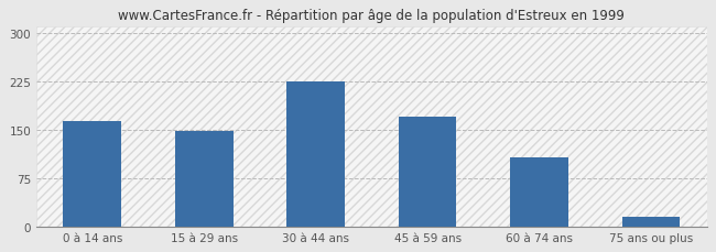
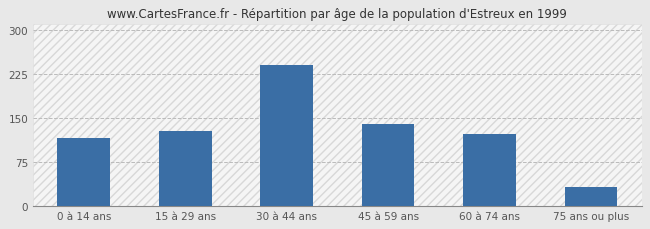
0 à 14 ans: 163 -> 116
15 à 29 ans: 148 -> 128
30 à 44 ans: 225 -> 240
45 à 59 ans: 170 -> 140
60 à 74 ans: 108 -> 122
75 ans ou plus: 15 -> 32
